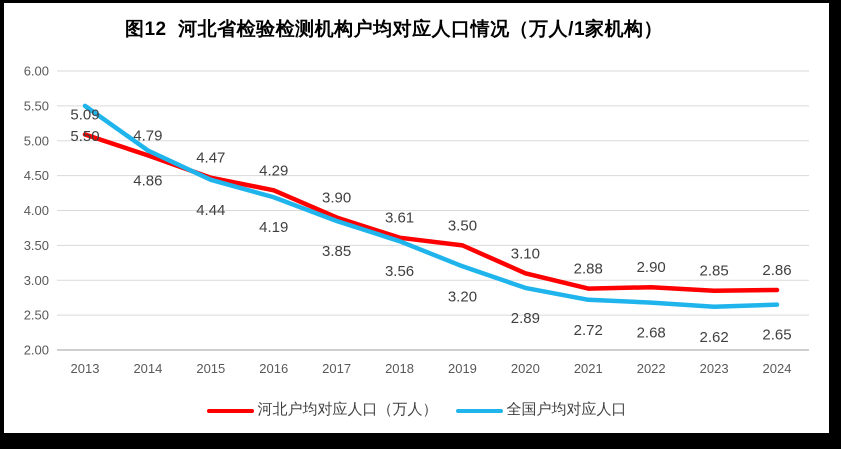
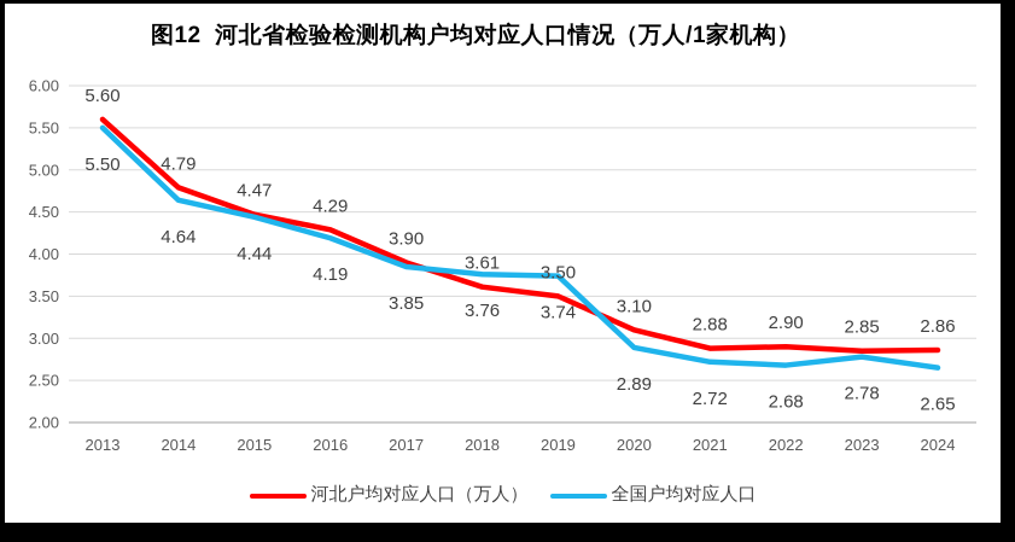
河北户均对应人口（万人）/2013: 5.09 -> 5.60
全国户均对应人口/2014: 4.86 -> 4.64
全国户均对应人口/2018: 3.56 -> 3.76
全国户均对应人口/2019: 3.20 -> 3.74
全国户均对应人口/2023: 2.62 -> 2.78
